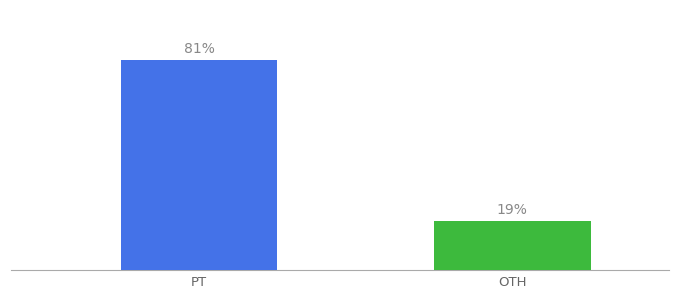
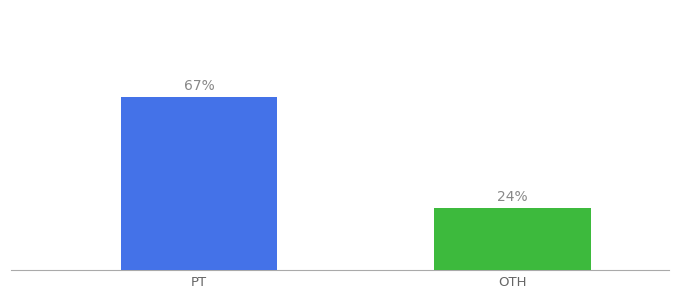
PT: 81% -> 67%
OTH: 19% -> 24%
